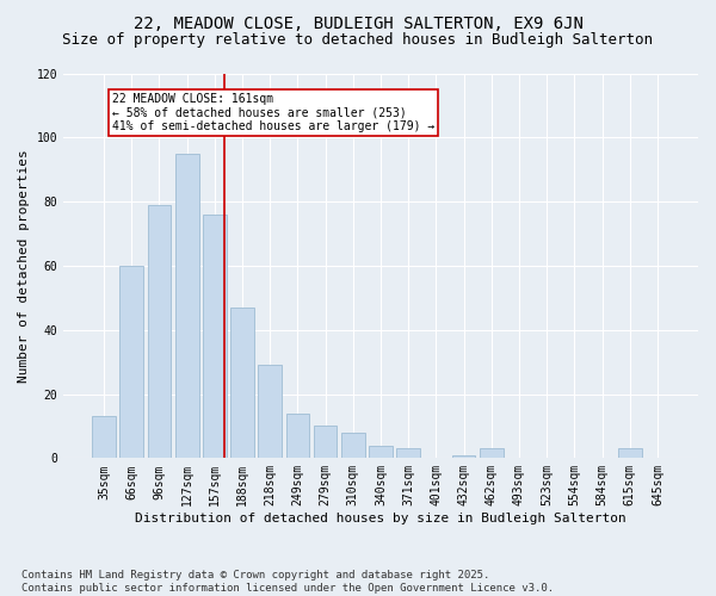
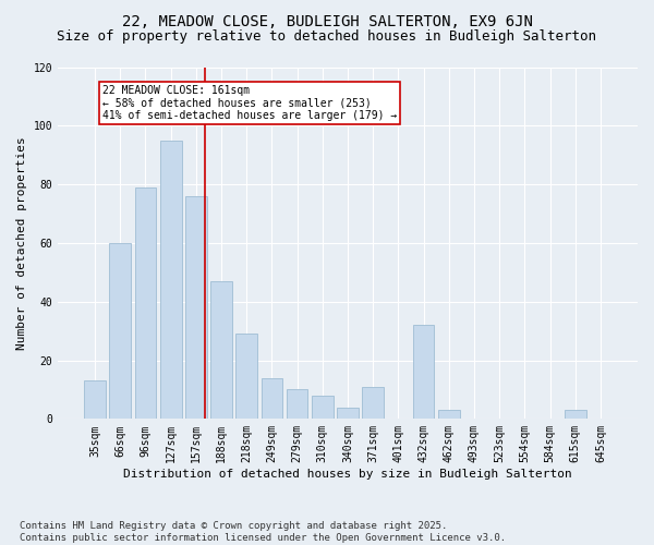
371sqm: 3 -> 11
432sqm: 1 -> 32
